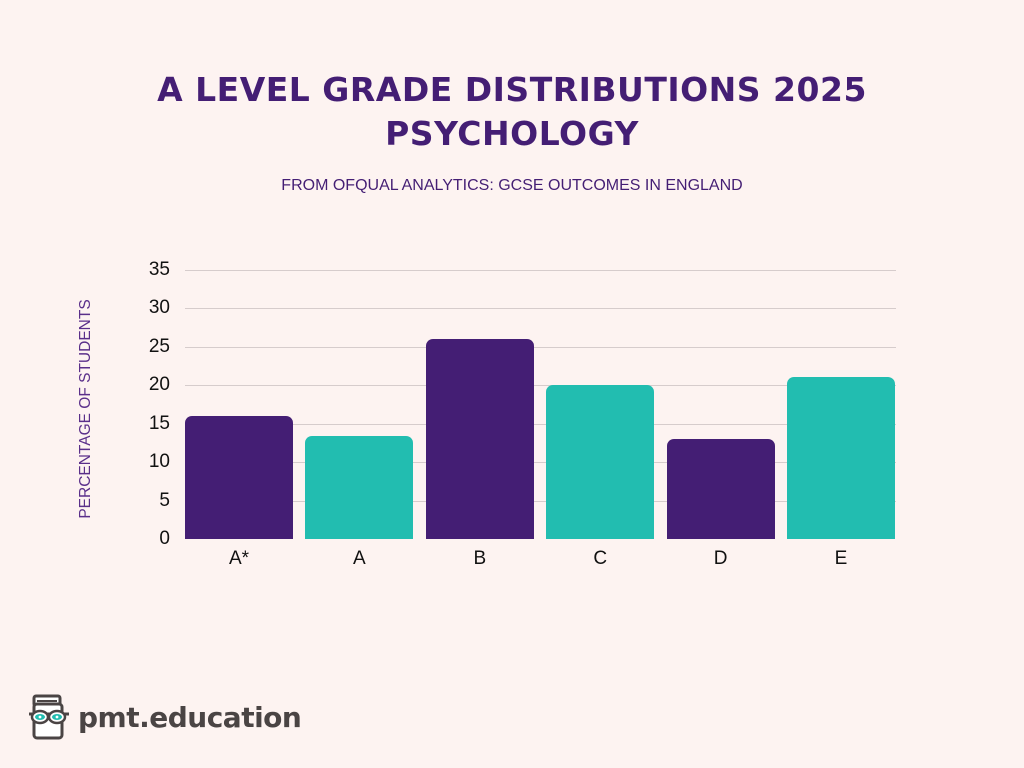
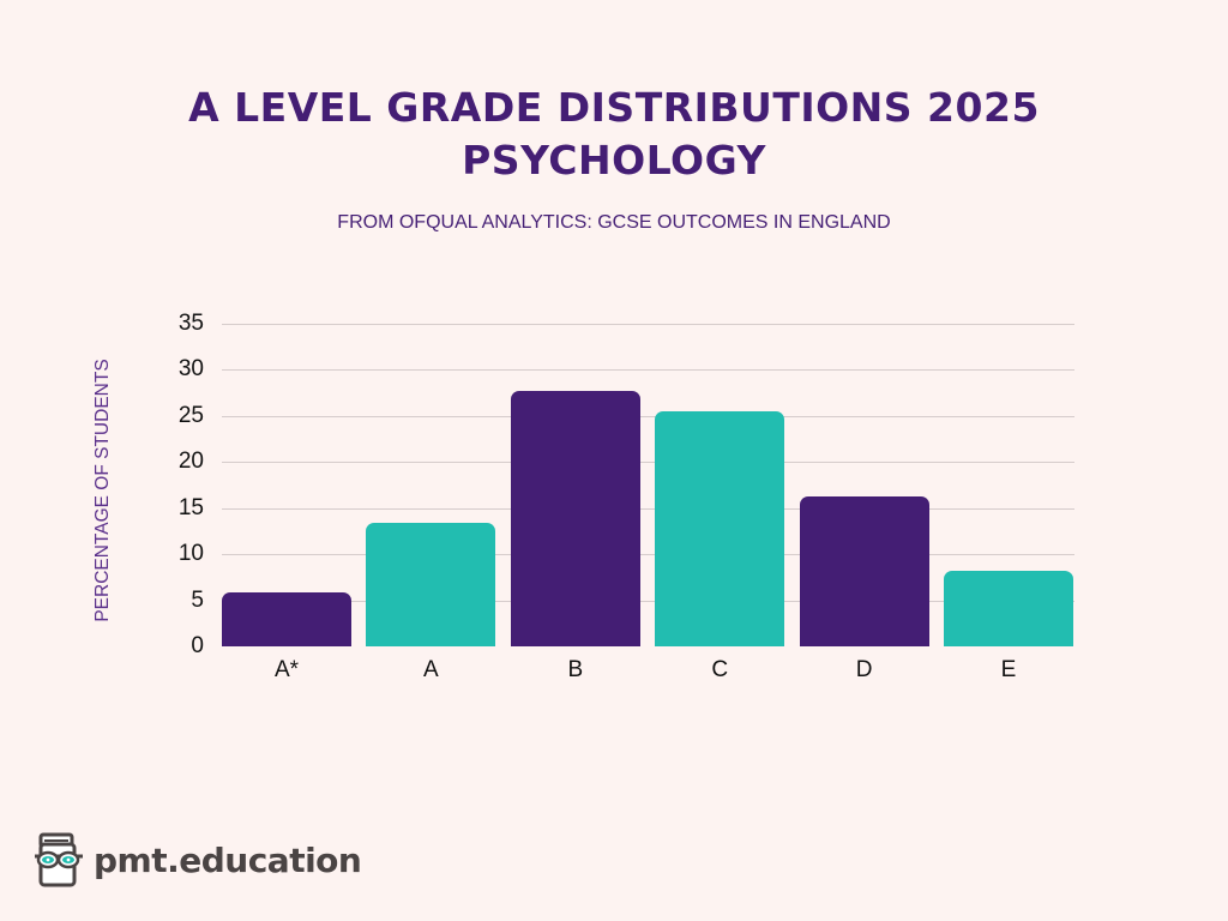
A*: 16 -> 6
B: 26 -> 28
C: 20 -> 25
D: 13 -> 16
E: 21 -> 8
